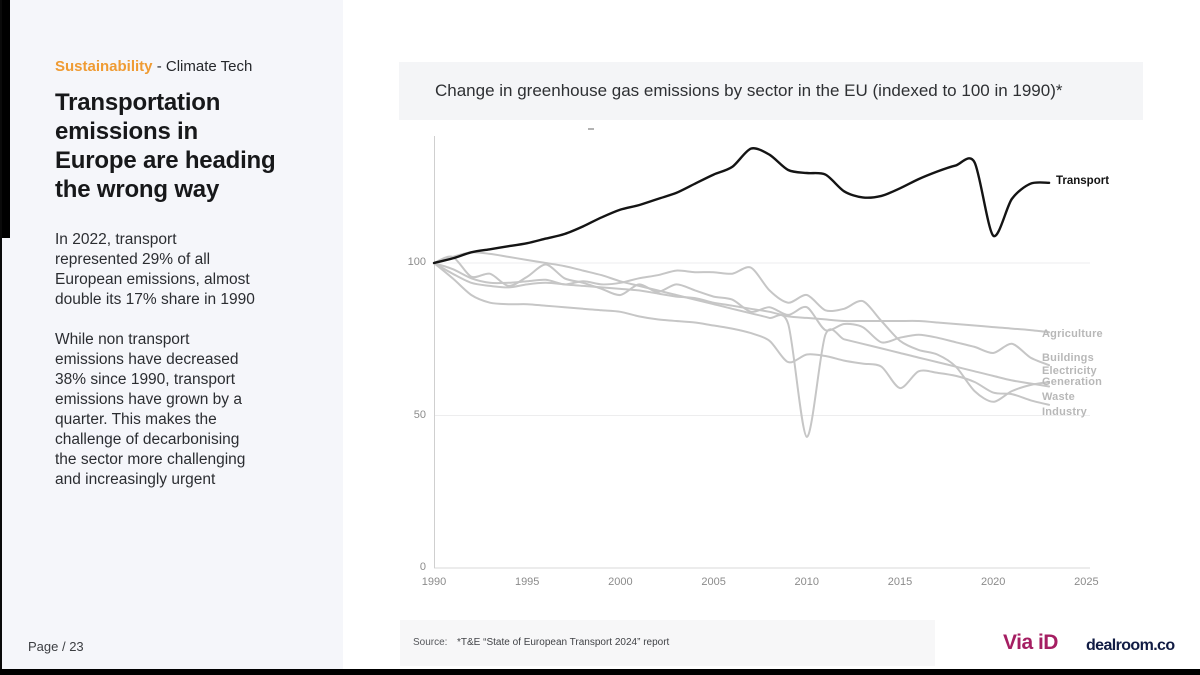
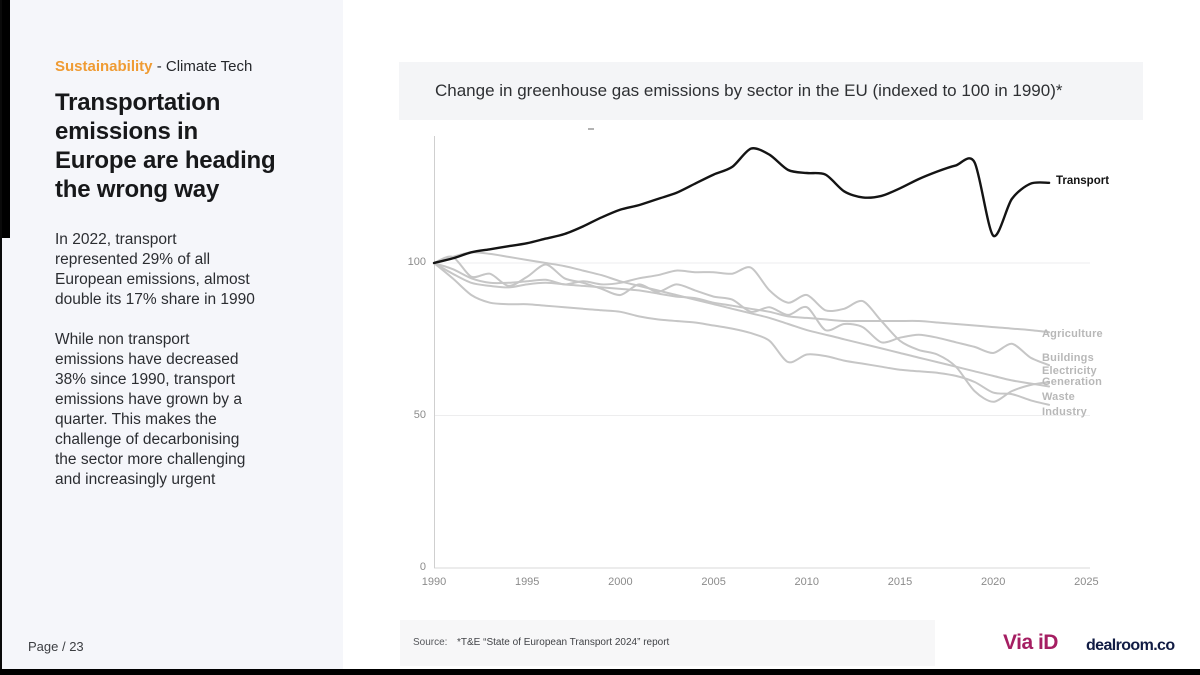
Waste/2010: 43 -> 78
Industry/2015: 59 -> 65
